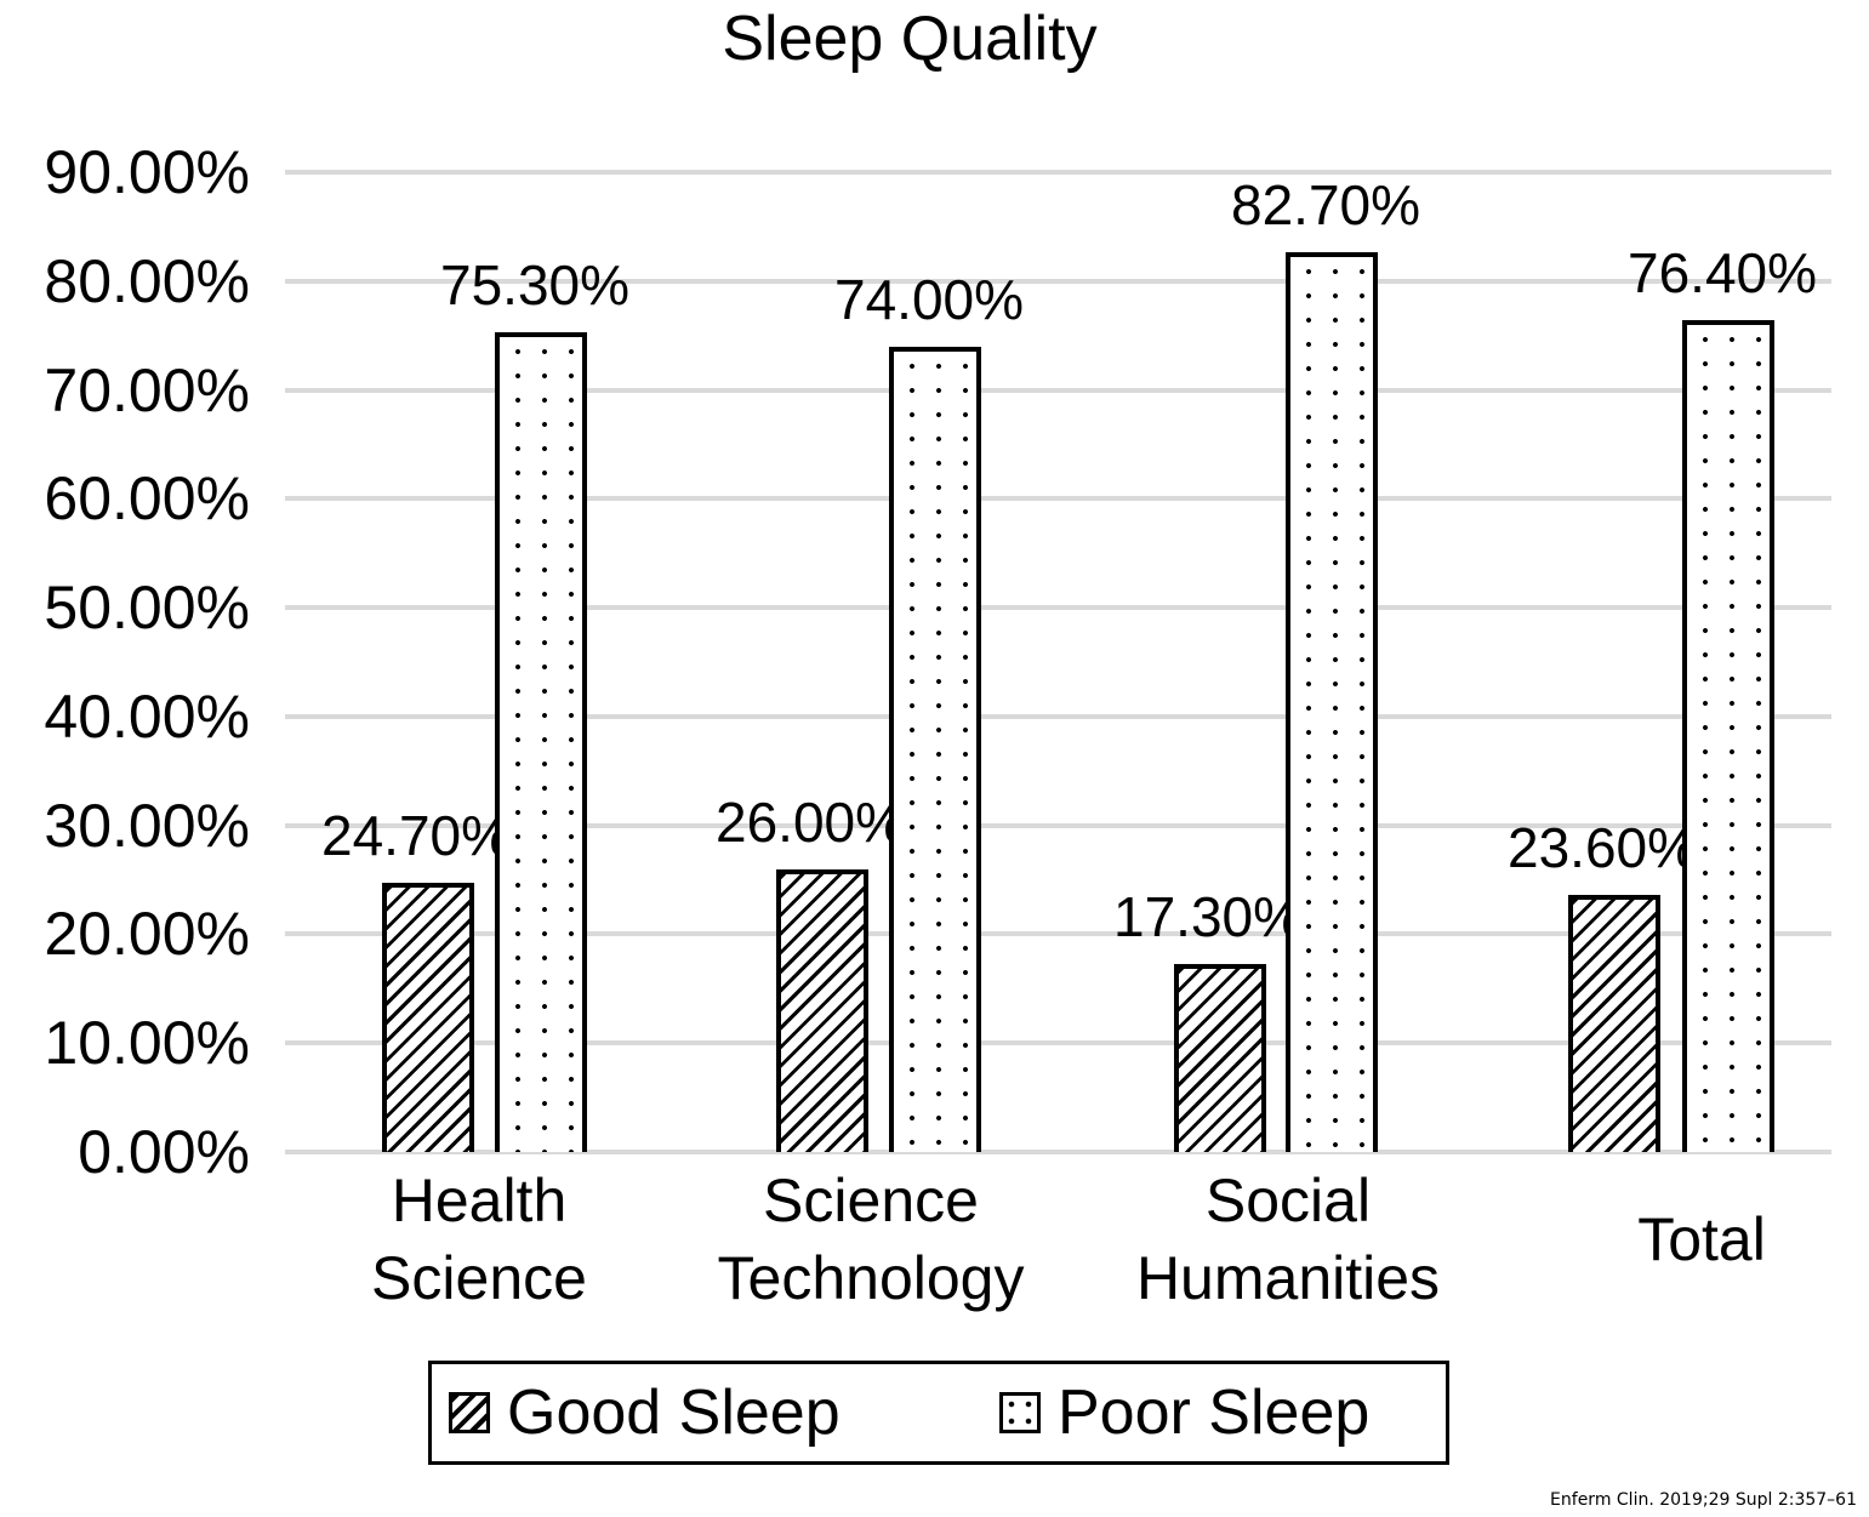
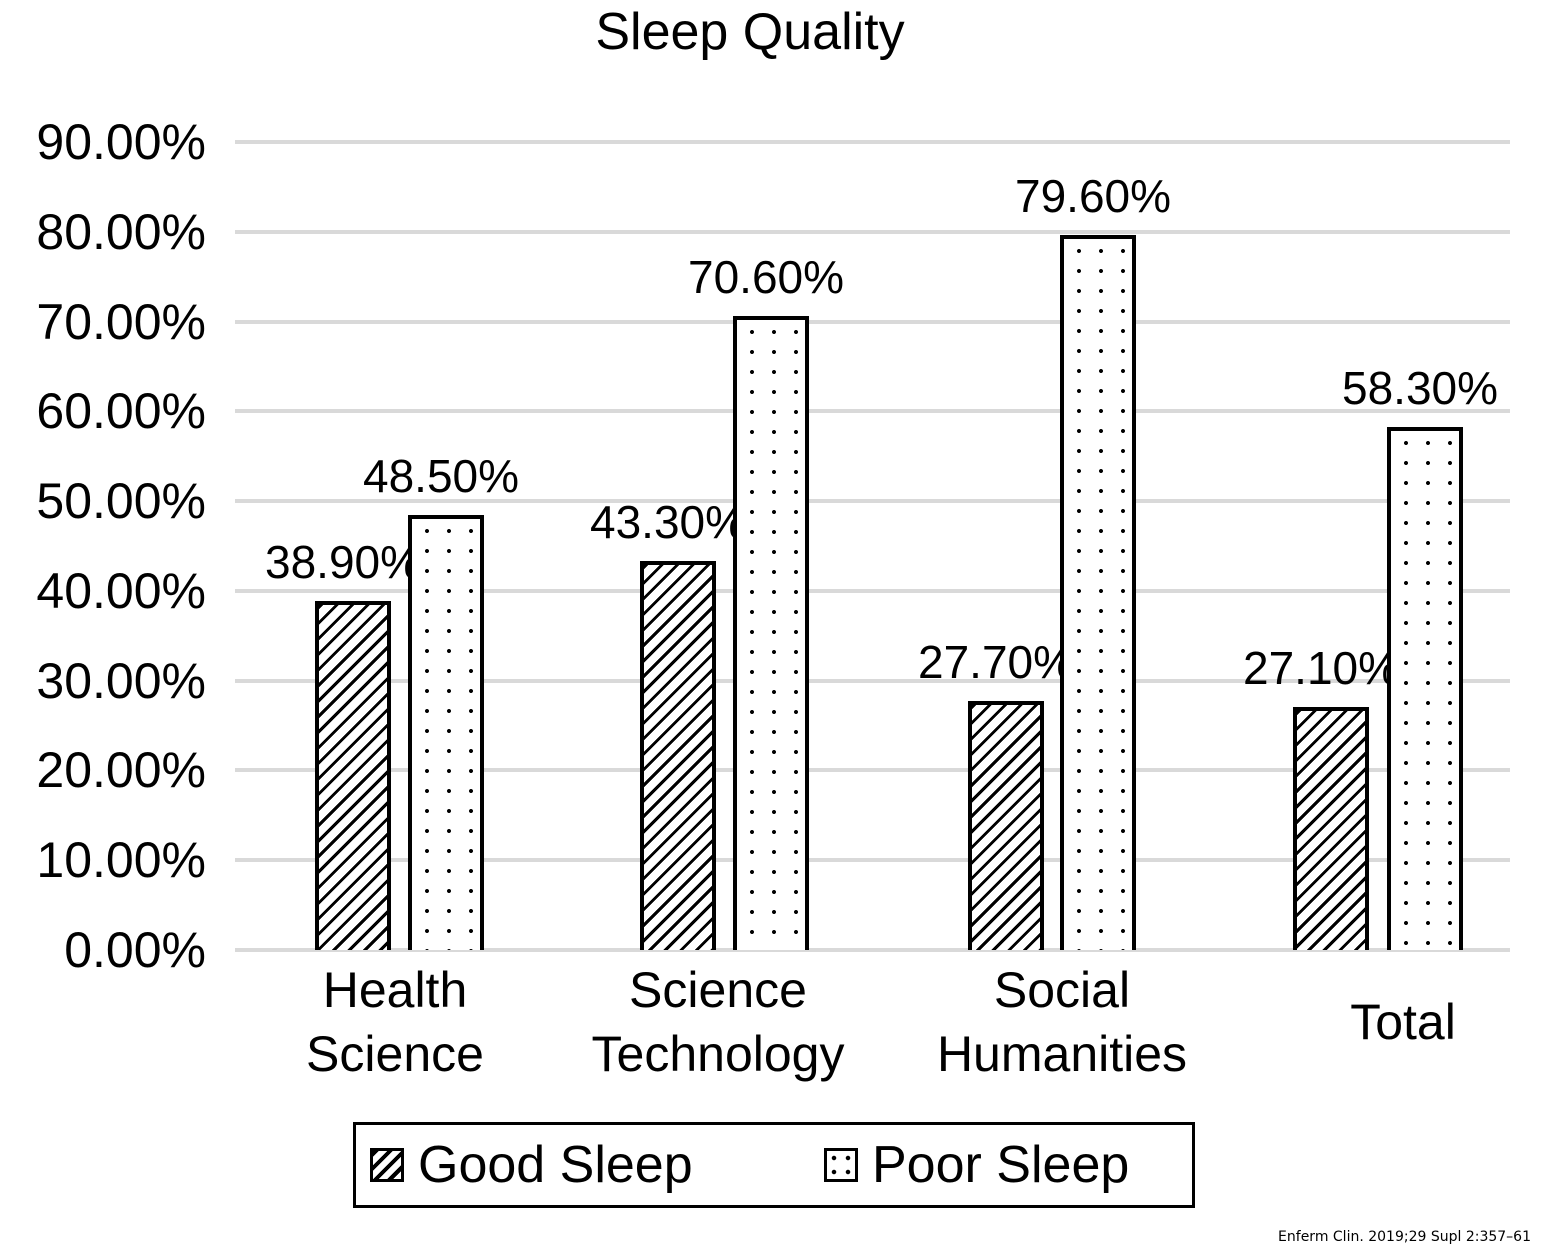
Good Sleep/Health Science: 24.70% -> 38.90%
Poor Sleep/Health Science: 75.30% -> 48.50%
Good Sleep/Science Technology: 26.00% -> 43.30%
Poor Sleep/Science Technology: 74.00% -> 70.60%
Good Sleep/Social Humanities: 17.30% -> 27.70%
Poor Sleep/Social Humanities: 82.70% -> 79.60%
Good Sleep/Total: 23.60% -> 27.10%
Poor Sleep/Total: 76.40% -> 58.30%
